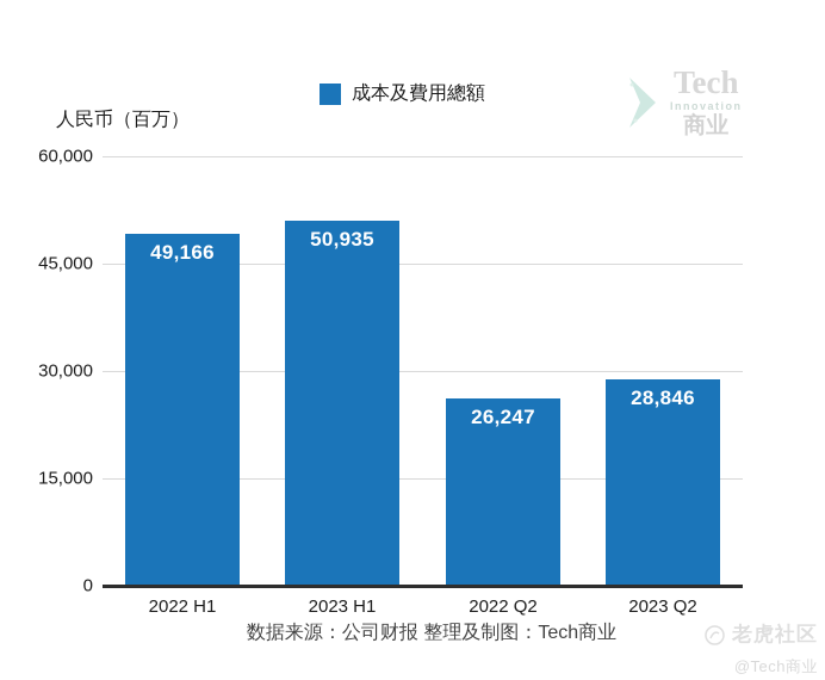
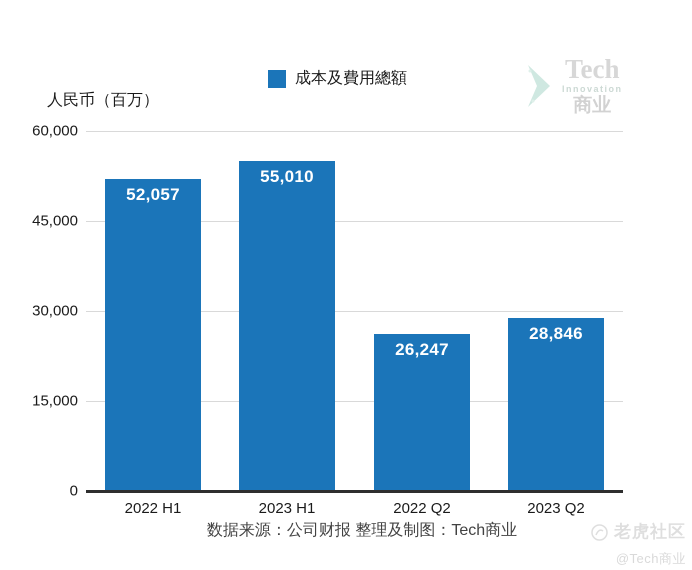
2022 H1: 49,166 -> 52,057
2023 H1: 50,935 -> 55,010
